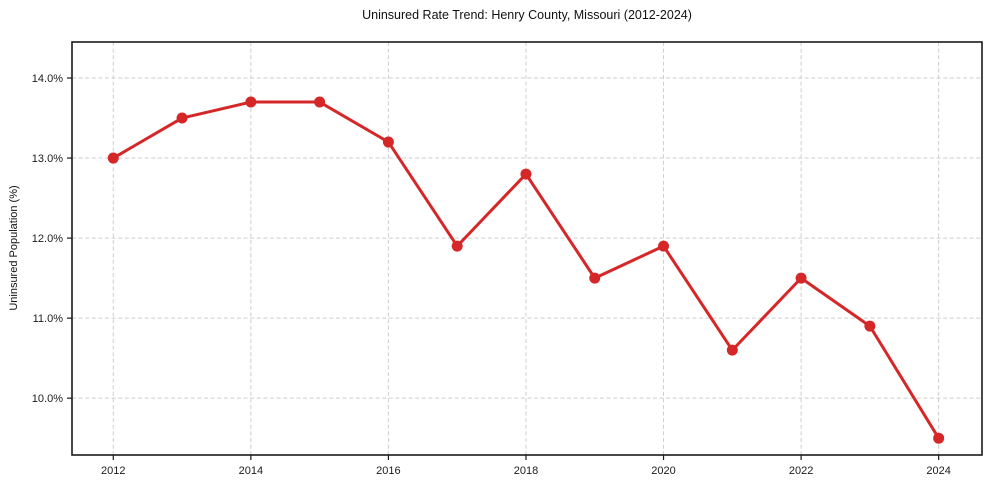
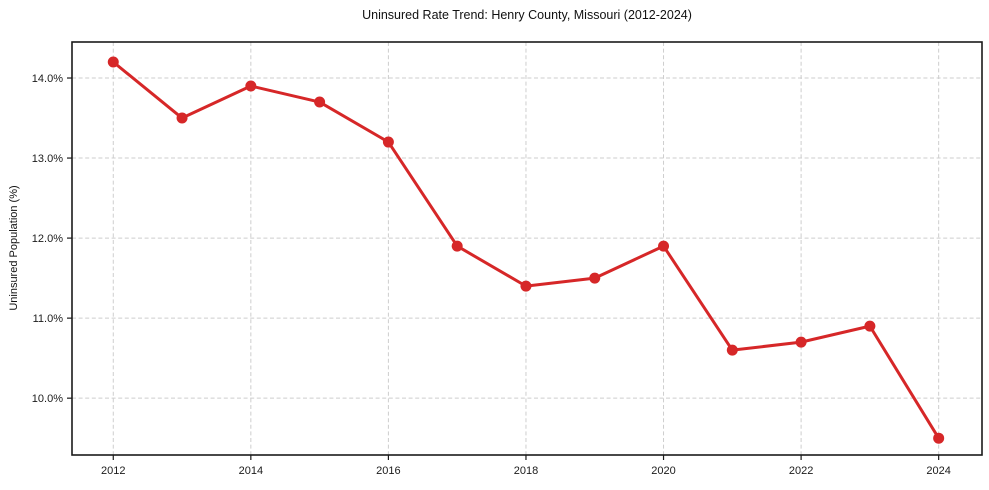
2012: 13.0% -> 14.2%
2014: 13.7% -> 13.9%
2018: 12.8% -> 11.4%
2022: 11.5% -> 10.7%
